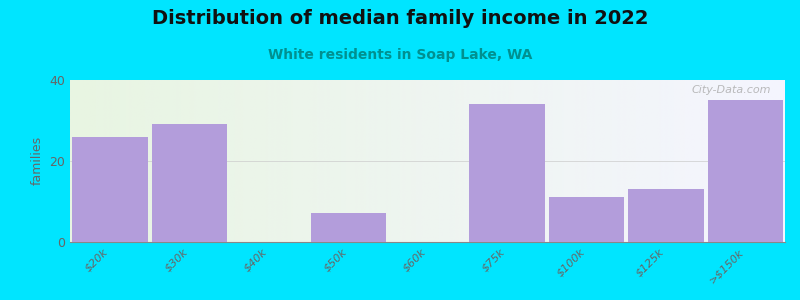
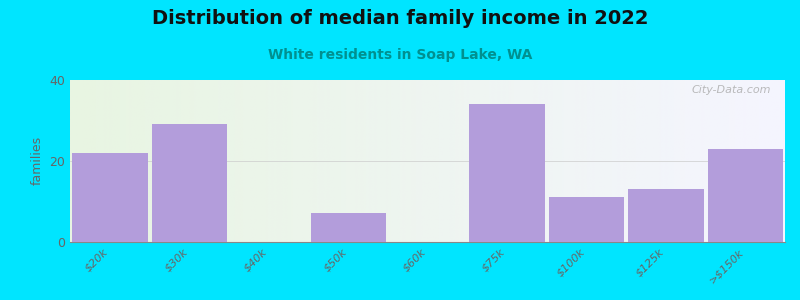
$20k: 26 -> 22
>$150k: 35 -> 23
